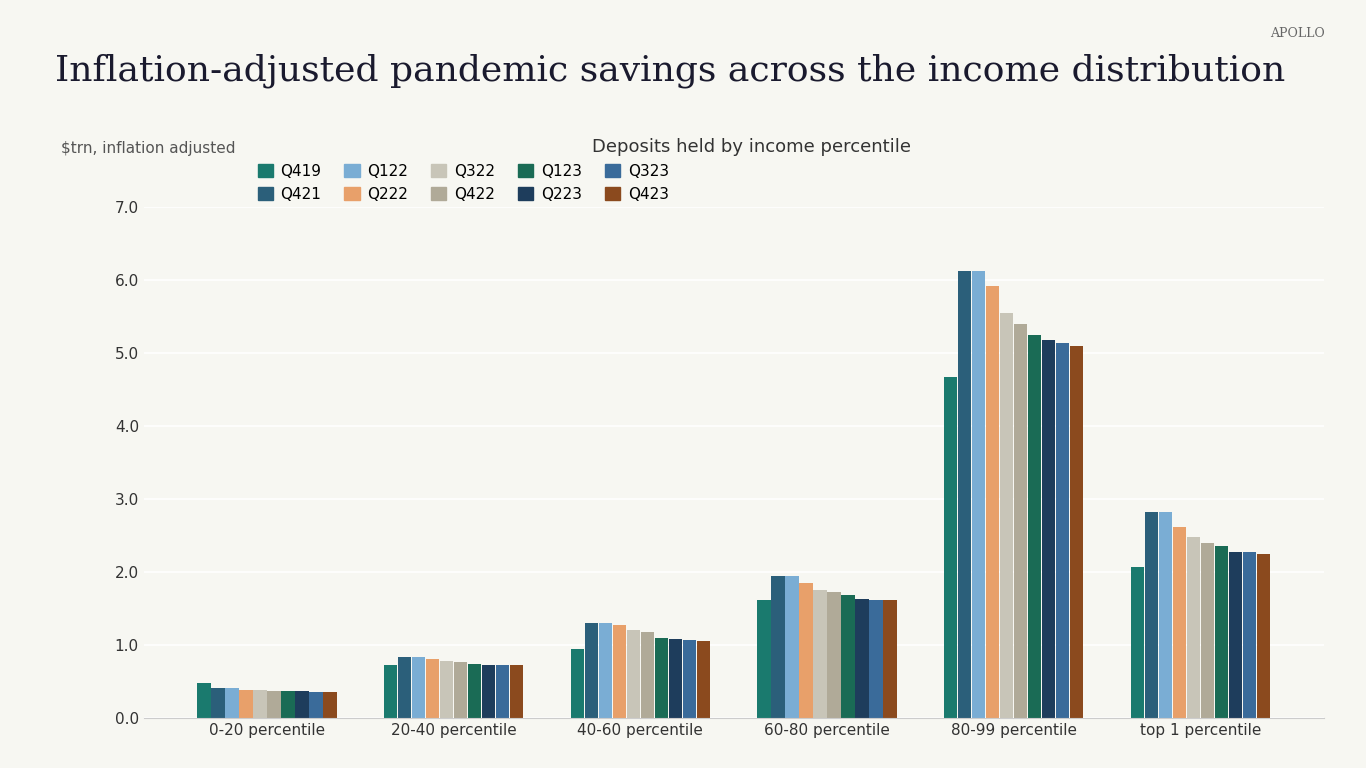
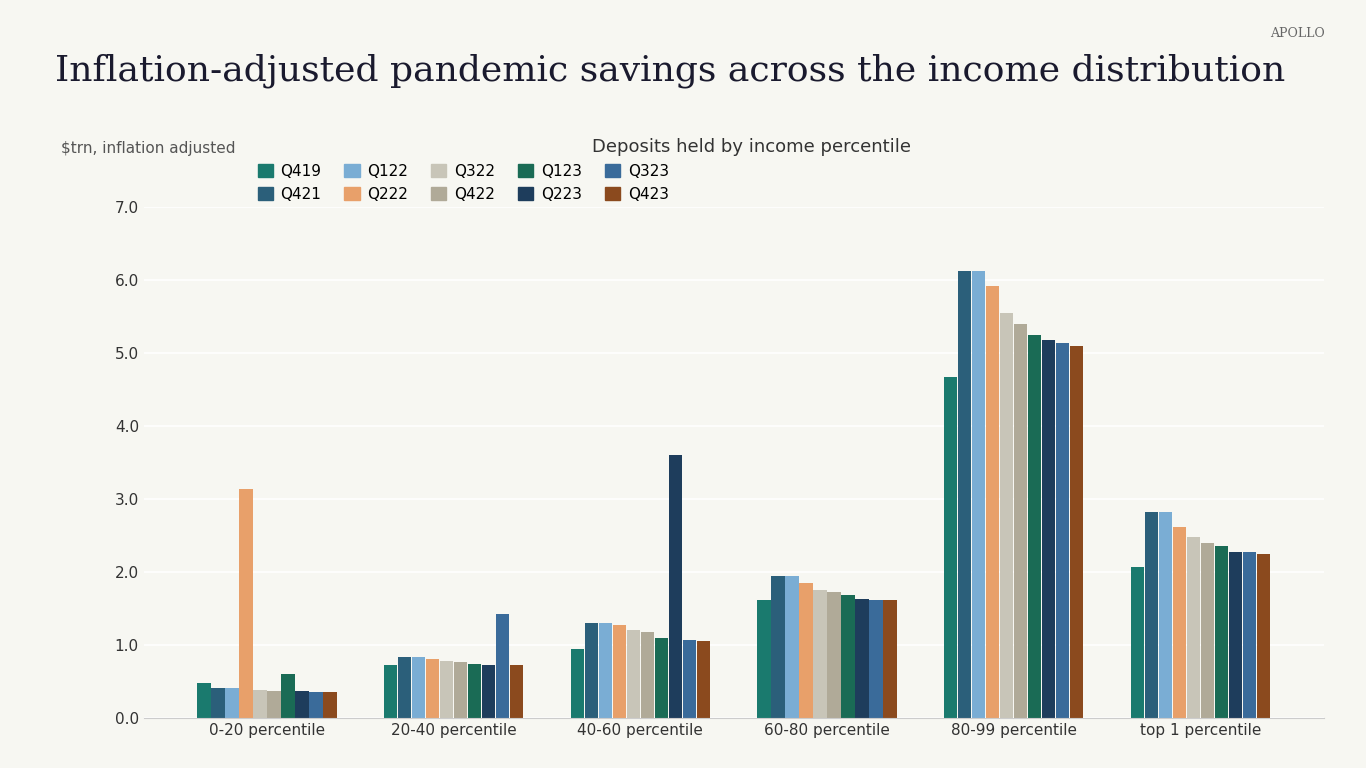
Q222/0-20 percentile: 0.38 -> 3.14
Q123/0-20 percentile: 0.37 -> 0.60
Q323/20-40 percentile: 0.73 -> 1.42
Q223/40-60 percentile: 1.08 -> 3.60
